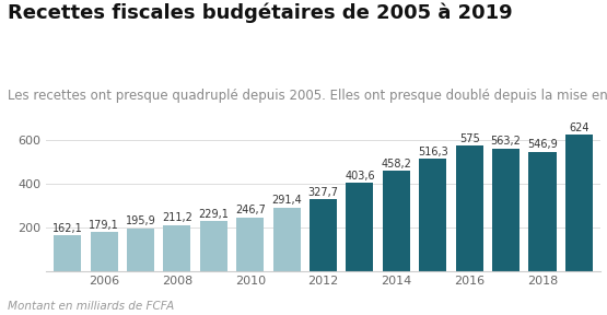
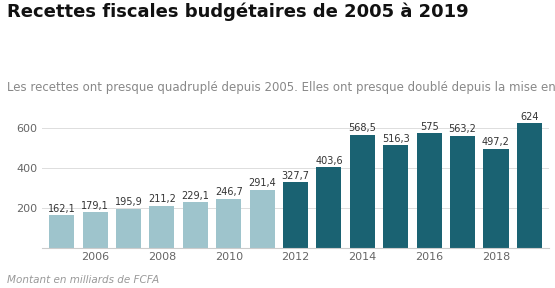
2014: 458,2 -> 568,5
2018: 546,9 -> 497,2
